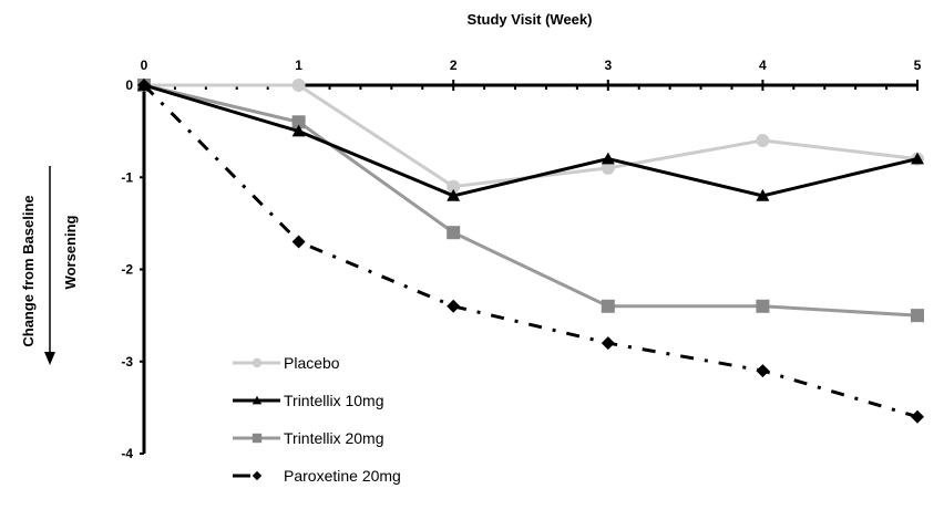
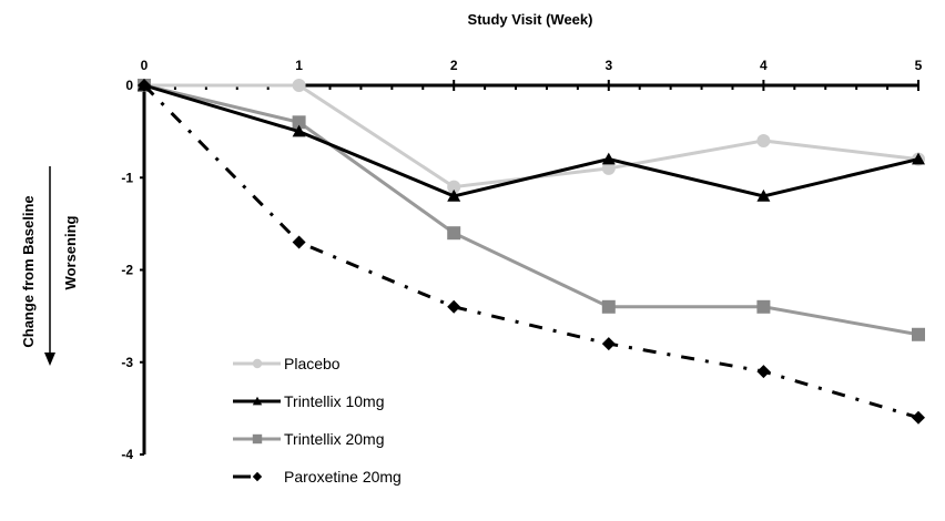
Trintellix 20mg/5: -2.5 -> -2.7
